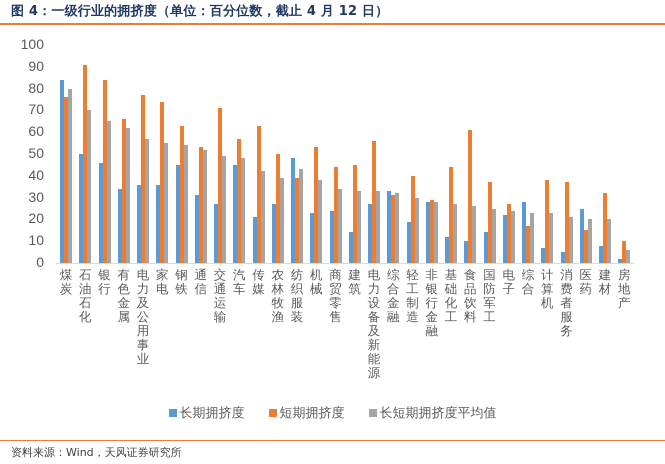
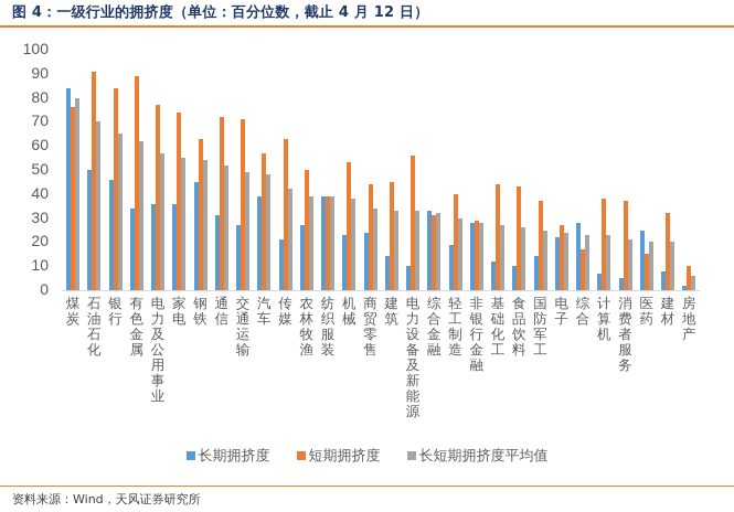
短期拥挤度/有色金属: 66 -> 89
短期拥挤度/通信: 53 -> 72
长期拥挤度/汽车: 45 -> 39
长期拥挤度/纺织服装: 48 -> 39
长短期拥挤度平均值/纺织服装: 43 -> 39
长期拥挤度/电力设备及新能源: 27 -> 10
短期拥挤度/食品饮料: 61 -> 43
